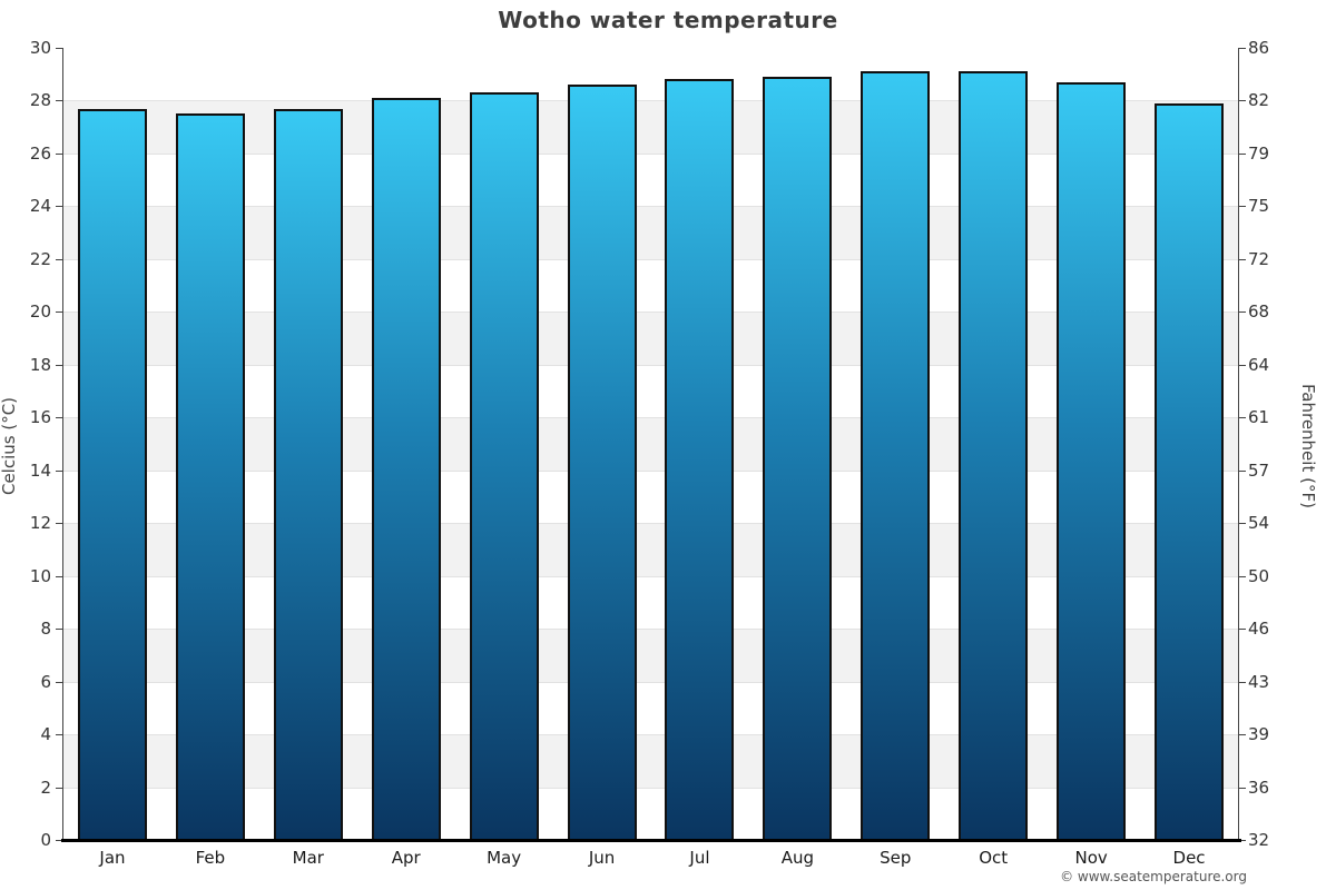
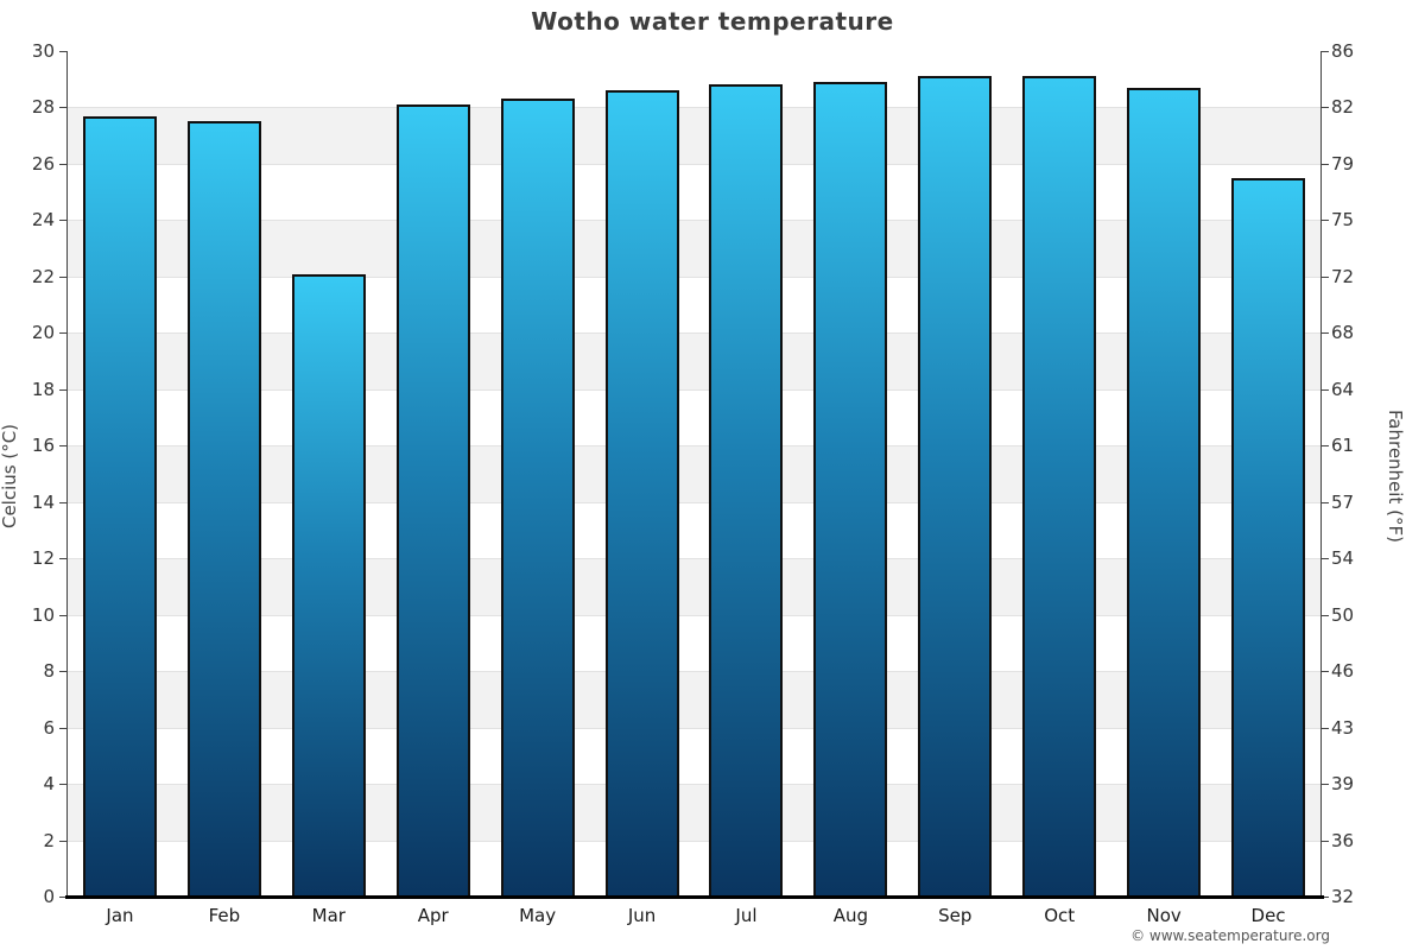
Mar: 27.7 -> 22.1
Dec: 27.9 -> 25.5
